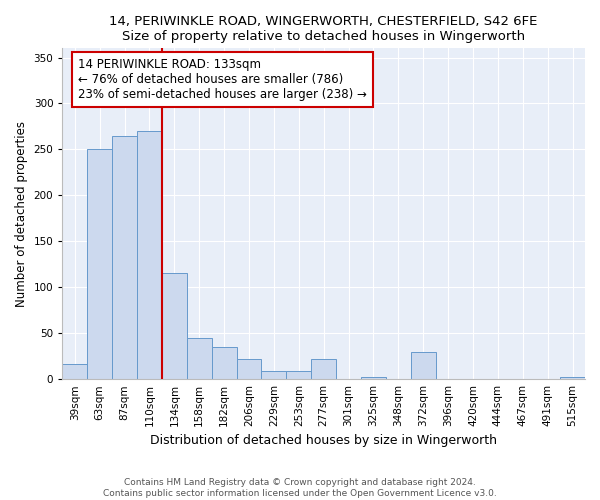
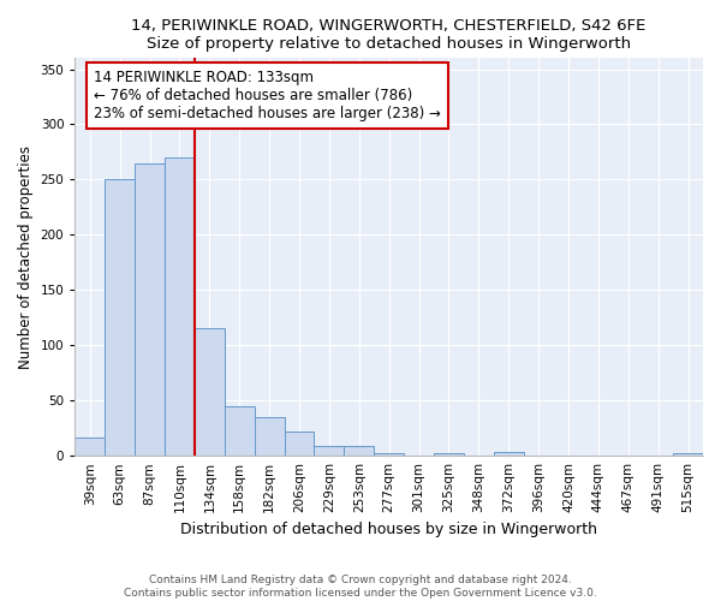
277sqm: 22 -> 2
372sqm: 30 -> 4
